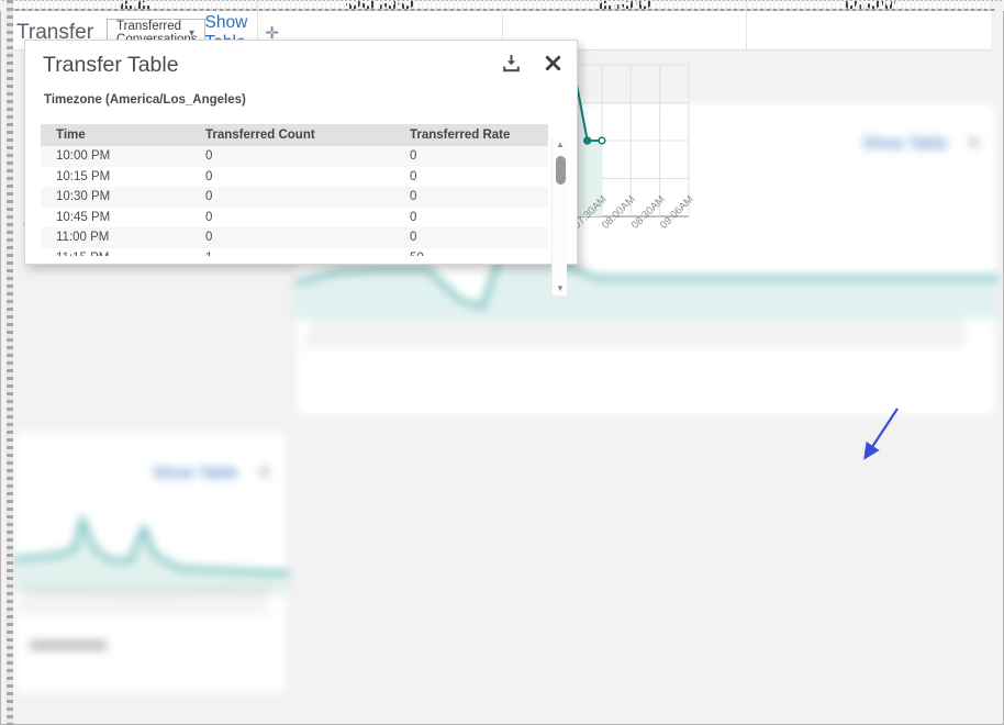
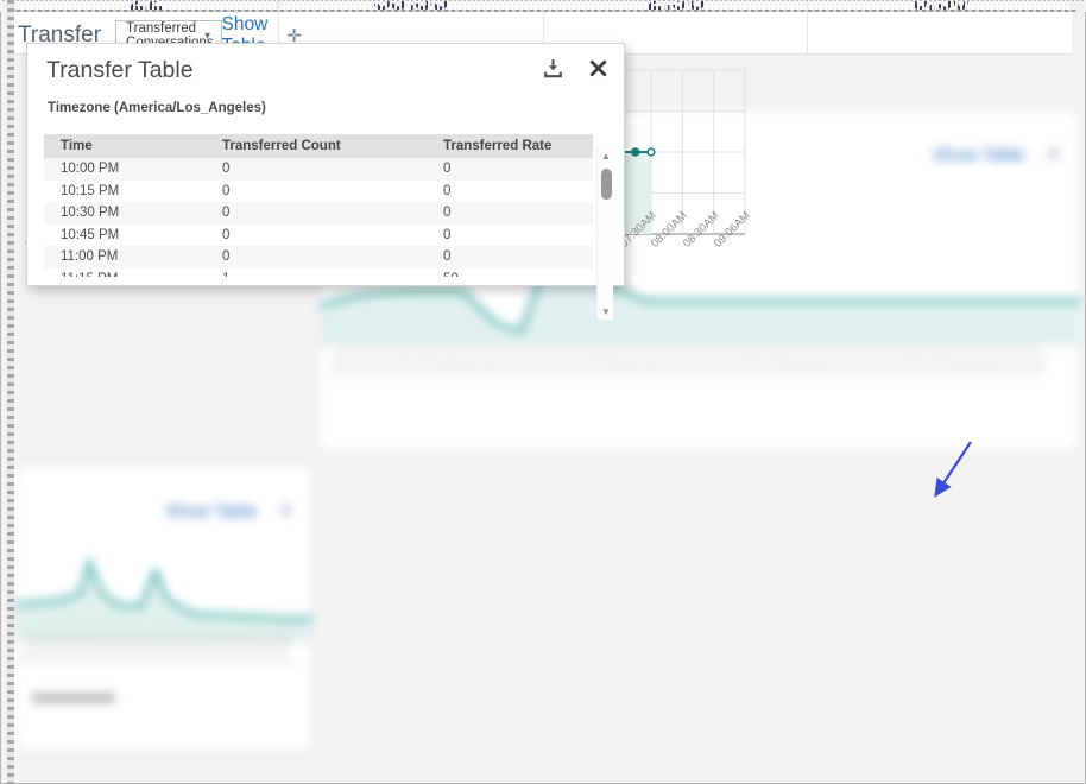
07:00AM: 2 -> 1
